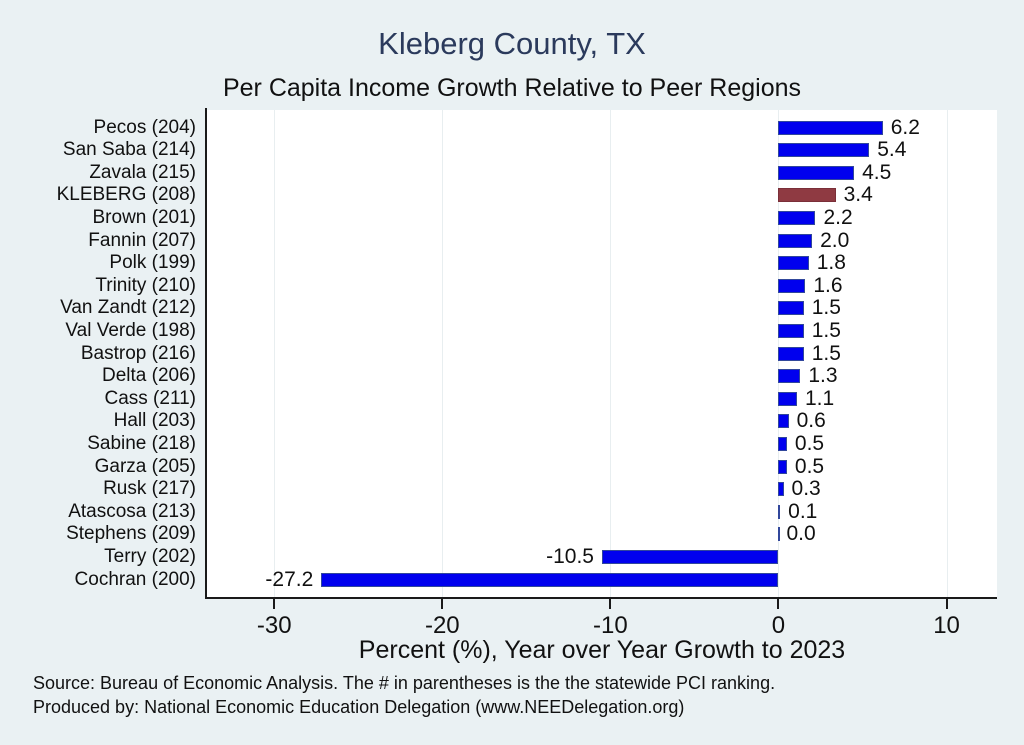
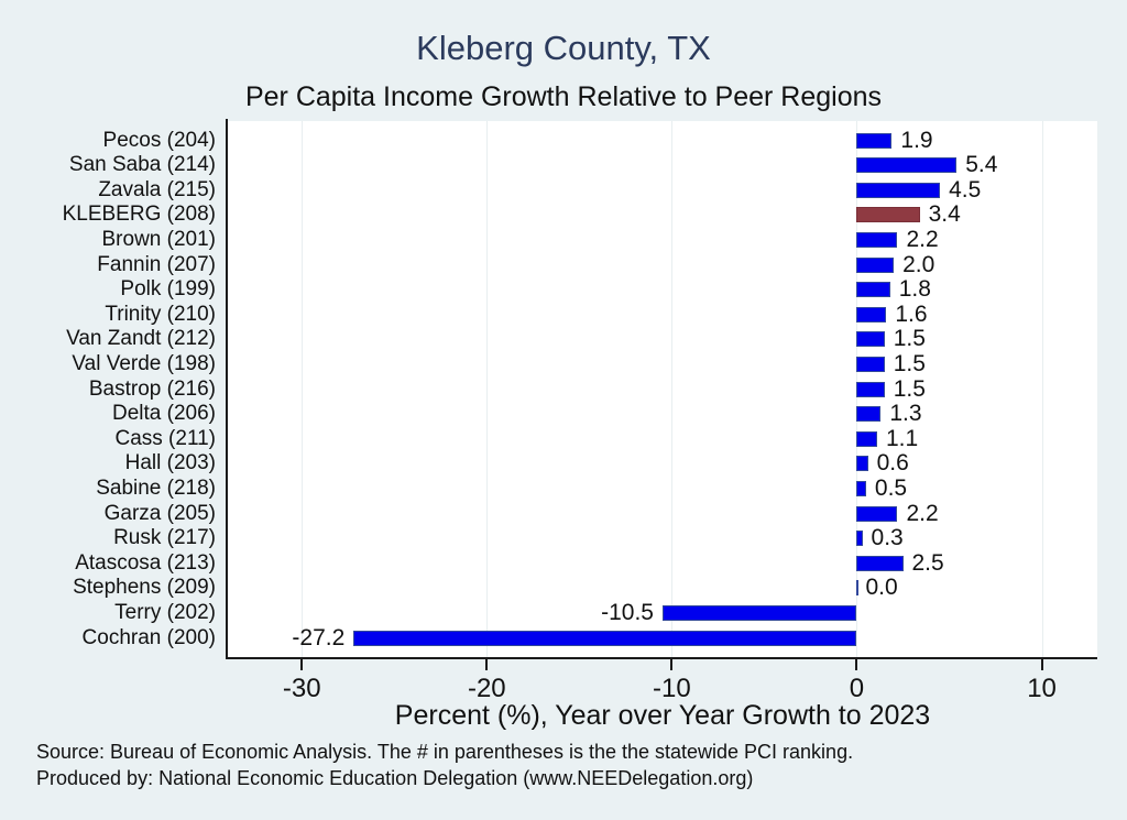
Pecos (204): 6.2 -> 1.9
Garza (205): 0.5 -> 2.2
Atascosa (213): 0.1 -> 2.5
